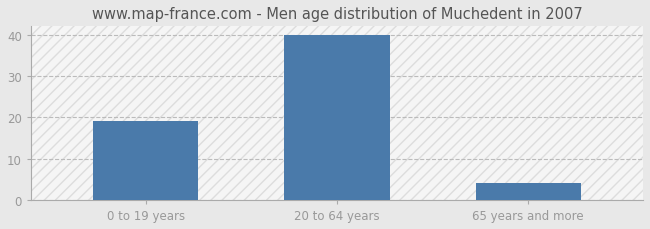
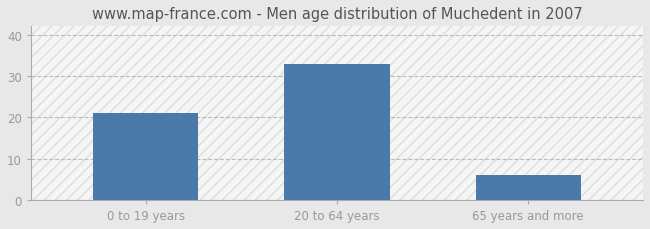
0 to 19 years: 19 -> 21
20 to 64 years: 40 -> 33
65 years and more: 4 -> 6
